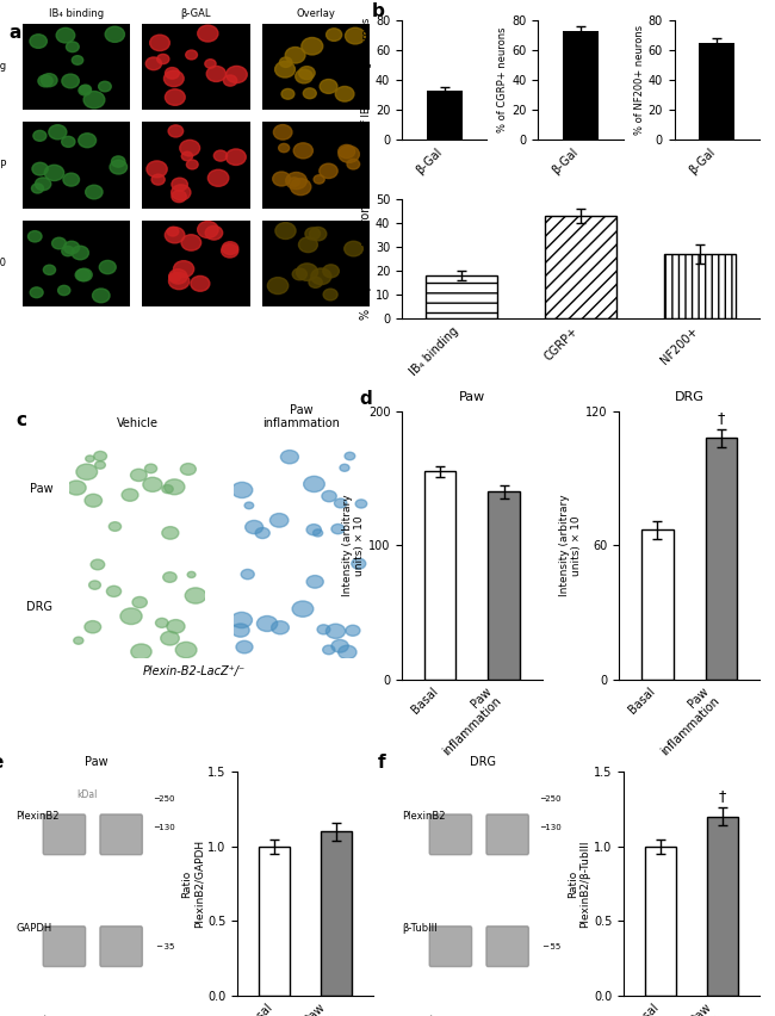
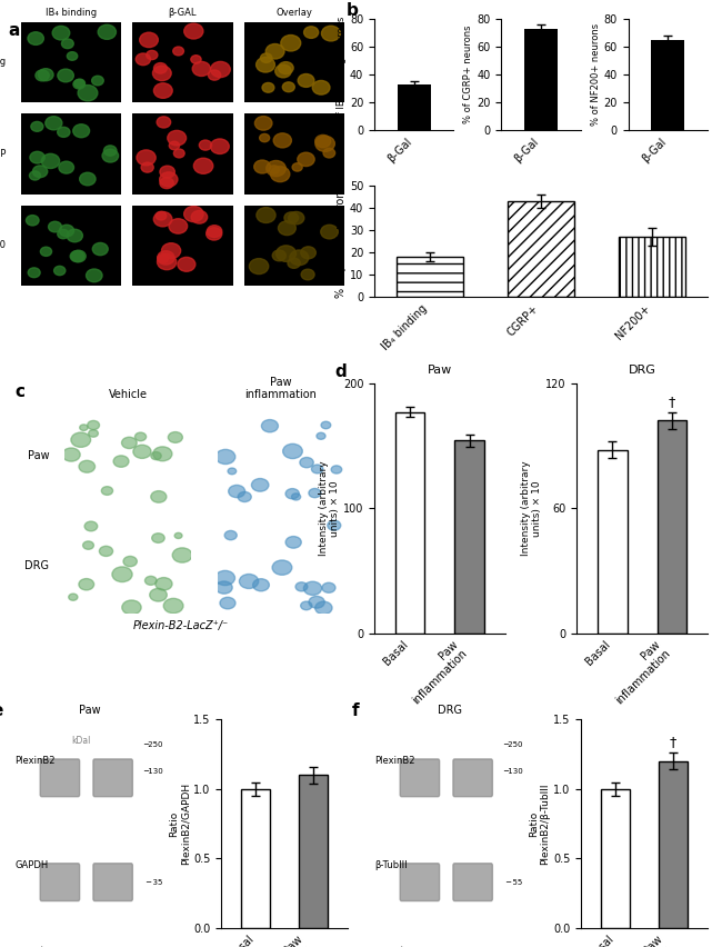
Paw/Basal: 155 -> 177
Paw/Paw inflammation: 140 -> 154
DRG/Basal: 67 -> 88
DRG/Paw inflammation: 108 -> 102
